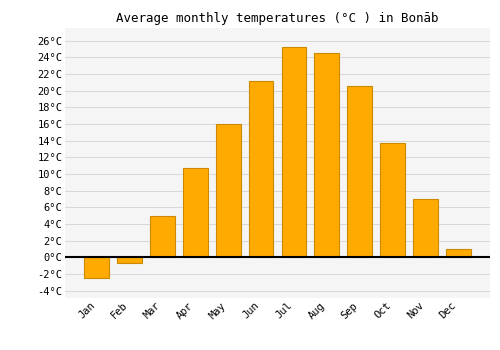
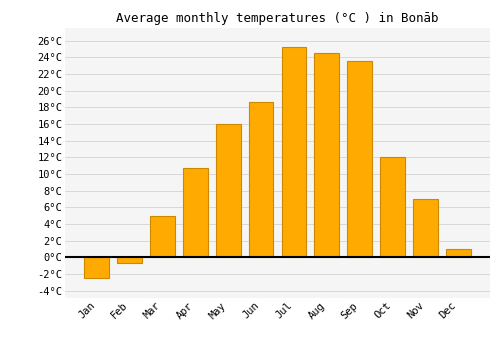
Jun: 21.2°C -> 18.6°C
Sep: 20.5°C -> 23.6°C
Oct: 13.7°C -> 12.0°C
